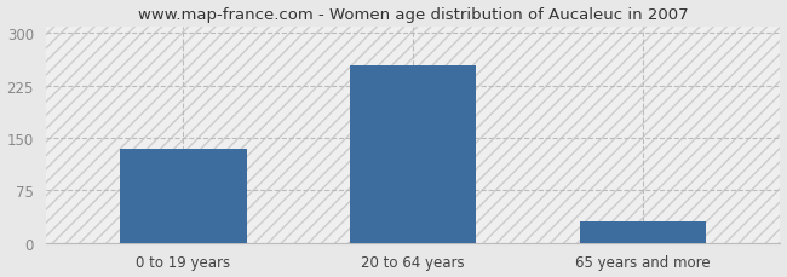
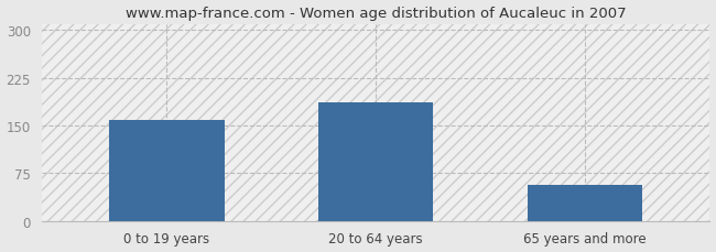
0 to 19 years: 135 -> 158
20 to 64 years: 253 -> 186
65 years and more: 30 -> 56
